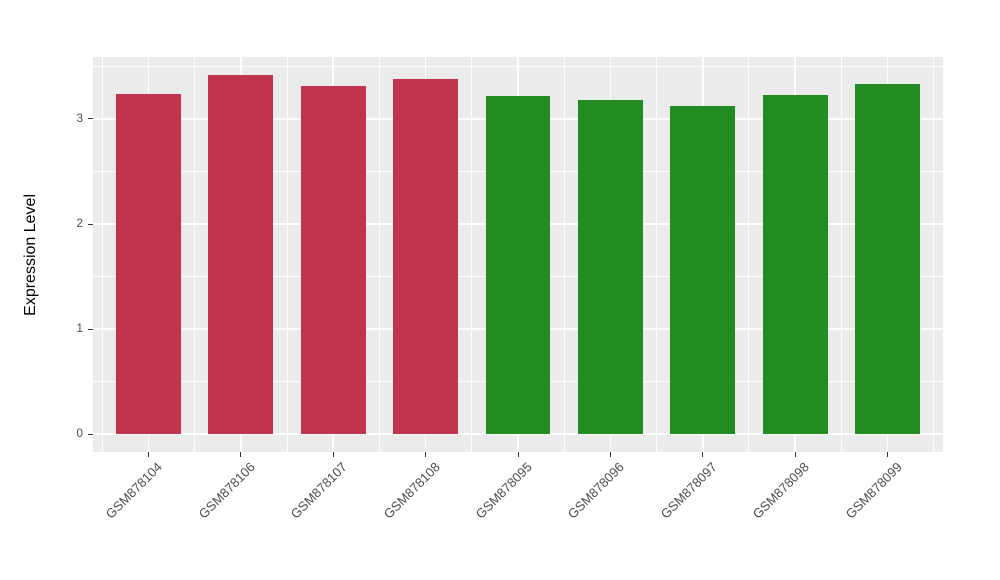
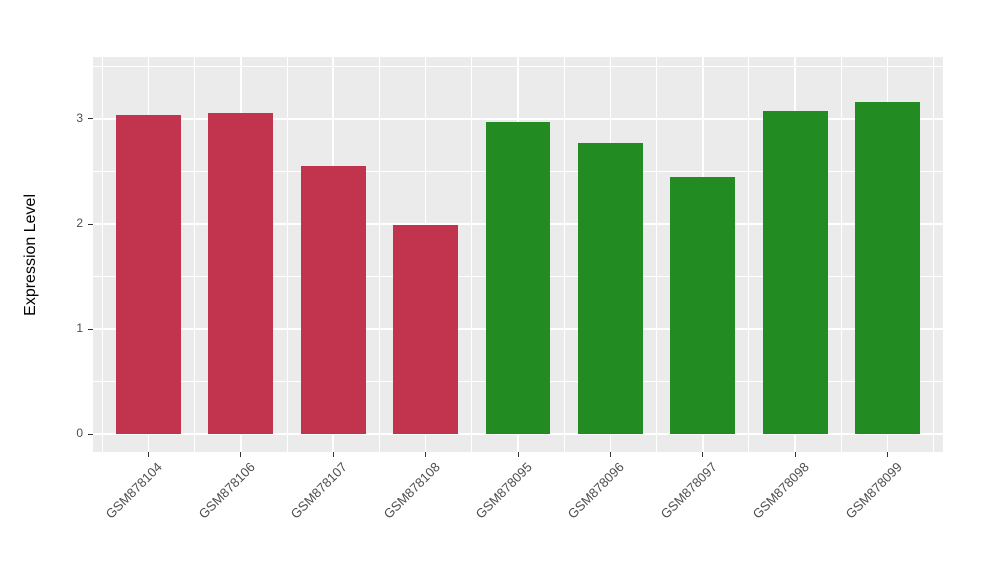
GSM878104: 3.24 -> 3.04
GSM878106: 3.42 -> 3.06
GSM878107: 3.31 -> 2.55
GSM878108: 3.38 -> 1.99
GSM878095: 3.22 -> 2.97
GSM878096: 3.18 -> 2.77
GSM878097: 3.12 -> 2.45
GSM878098: 3.23 -> 3.08
GSM878099: 3.33 -> 3.16
